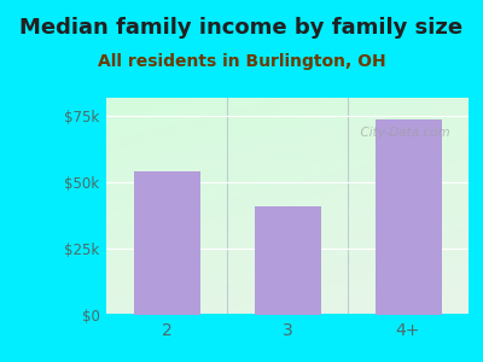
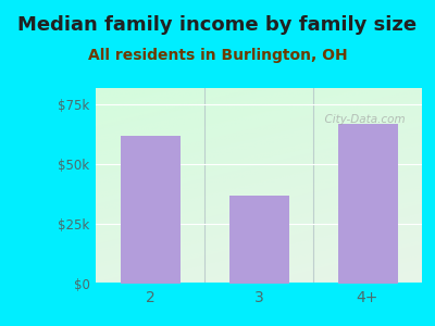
2: $54k -> $62k
3: $41k -> $37k
4+: $74k -> $67k
